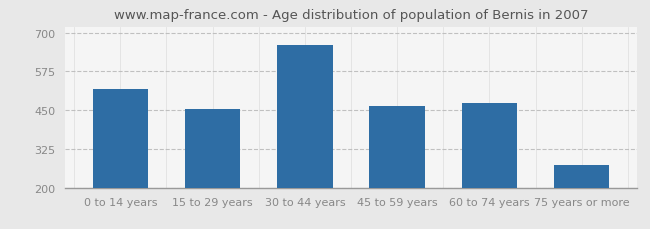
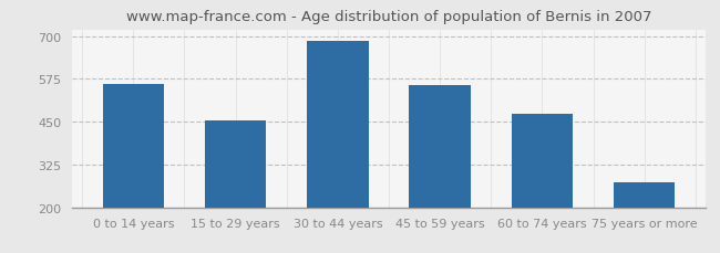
0 to 14 years: 520 -> 562
30 to 44 years: 660 -> 687
45 to 59 years: 465 -> 558
